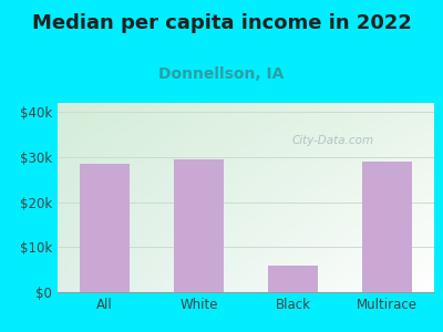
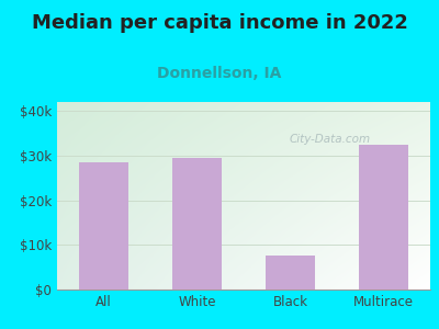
Black: $6.0k -> $7.5k
Multirace: $29.0k -> $32.5k
